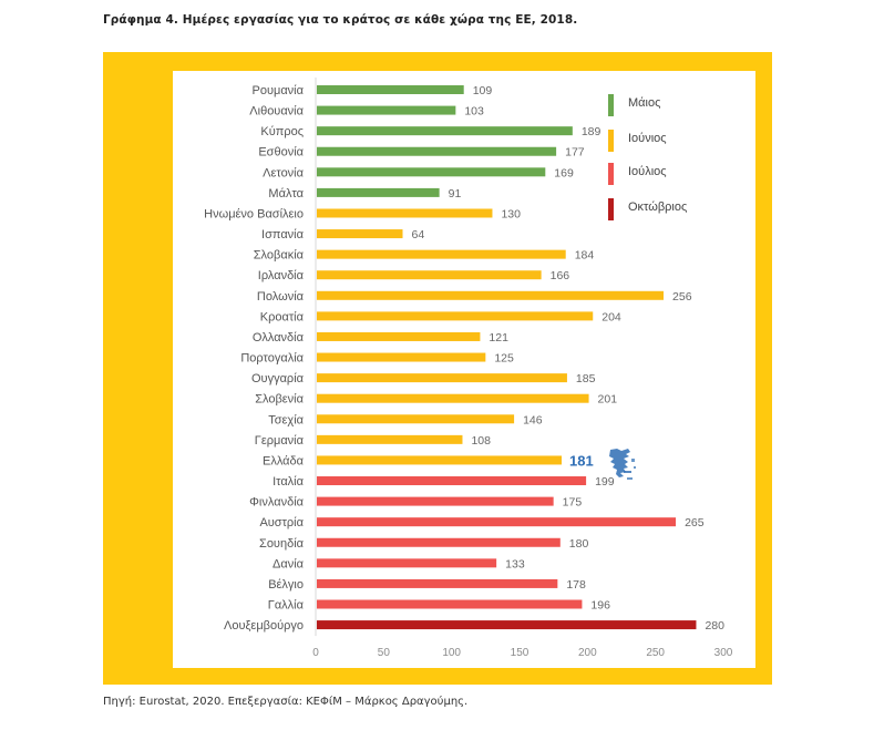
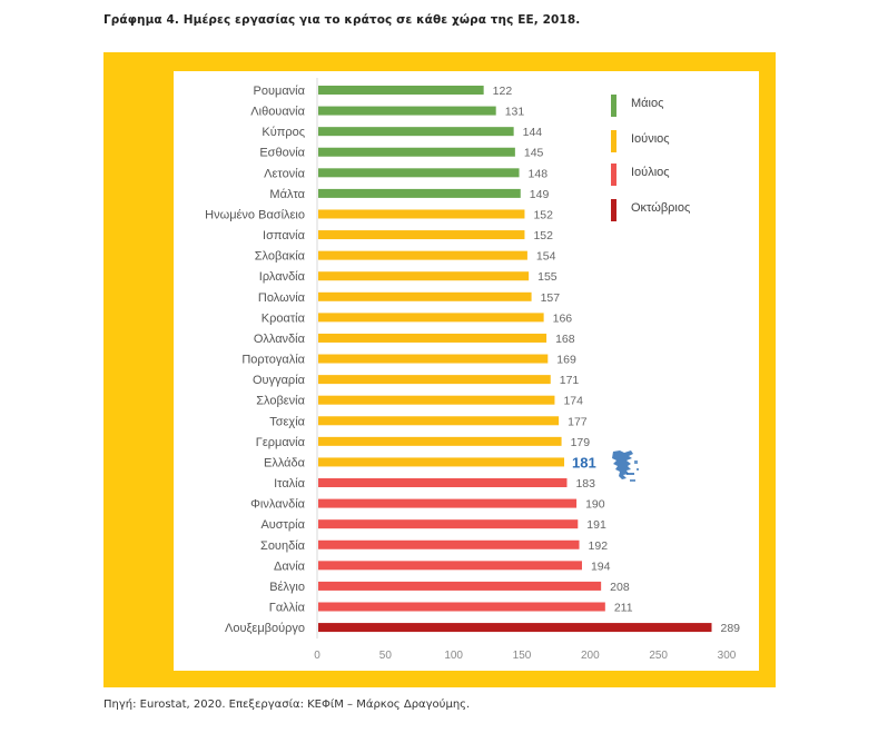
Ρουμανία: 109 -> 122
Λιθουανία: 103 -> 131
Κύπρος: 189 -> 144
Εσθονία: 177 -> 145
Λετονία: 169 -> 148
Μάλτα: 91 -> 149
Ηνωμένο Βασίλειο: 130 -> 152
Ισπανία: 64 -> 152
Σλοβακία: 184 -> 154
Ιρλανδία: 166 -> 155
Πολωνία: 256 -> 157
Κροατία: 204 -> 166
Ολλανδία: 121 -> 168
Πορτογαλία: 125 -> 169
Ουγγαρία: 185 -> 171
Σλοβενία: 201 -> 174
Τσεχία: 146 -> 177
Γερμανία: 108 -> 179
Ιταλία: 199 -> 183
Φινλανδία: 175 -> 190
Αυστρία: 265 -> 191
Σουηδία: 180 -> 192
Δανία: 133 -> 194
Βέλγιο: 178 -> 208
Γαλλία: 196 -> 211
Λουξεμβούργο: 280 -> 289
